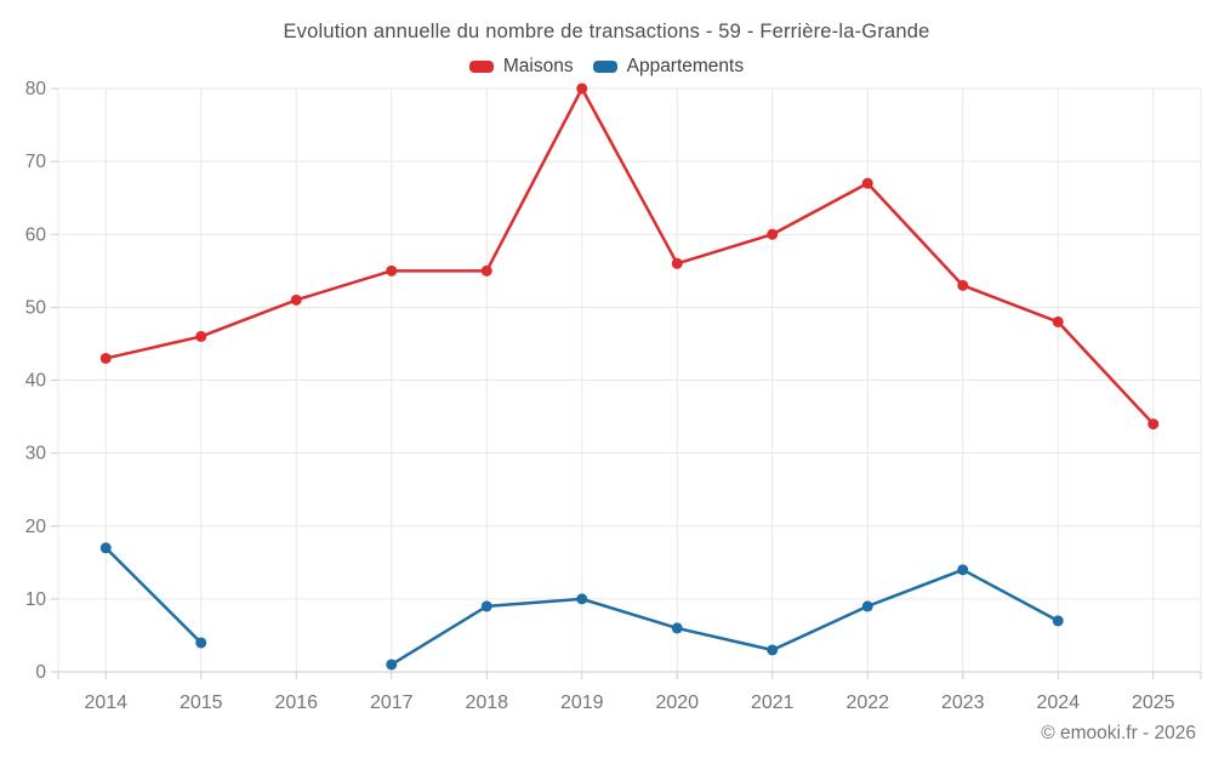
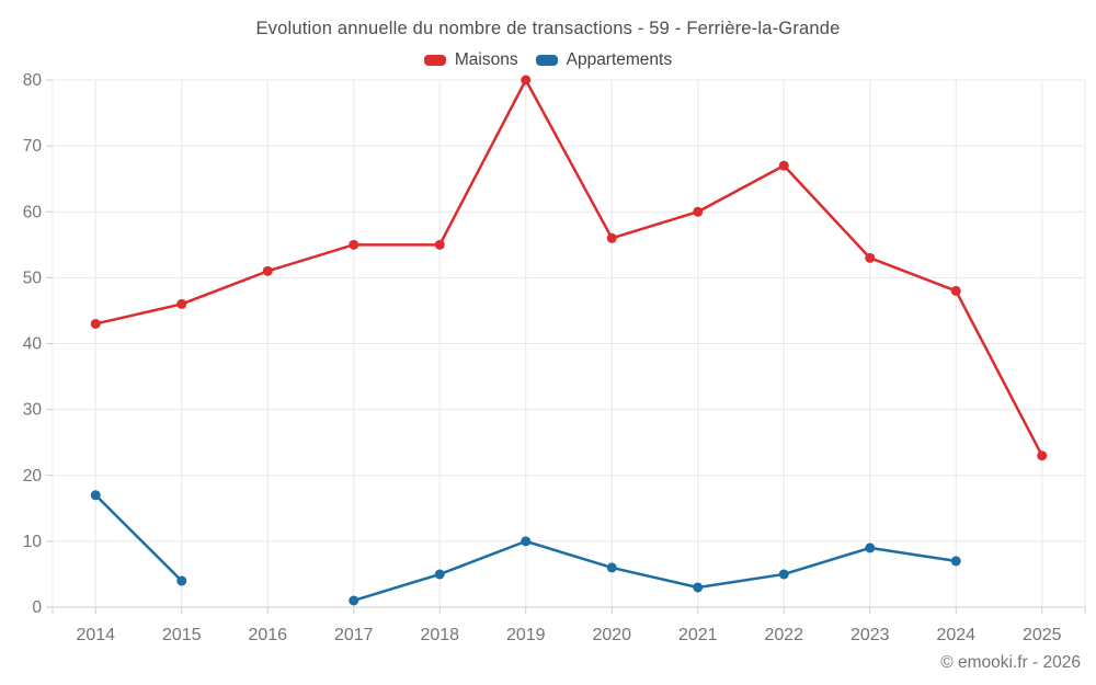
Appartements/2018: 9 -> 5
Appartements/2022: 9 -> 5
Appartements/2023: 14 -> 9
Maisons/2025: 34 -> 23
